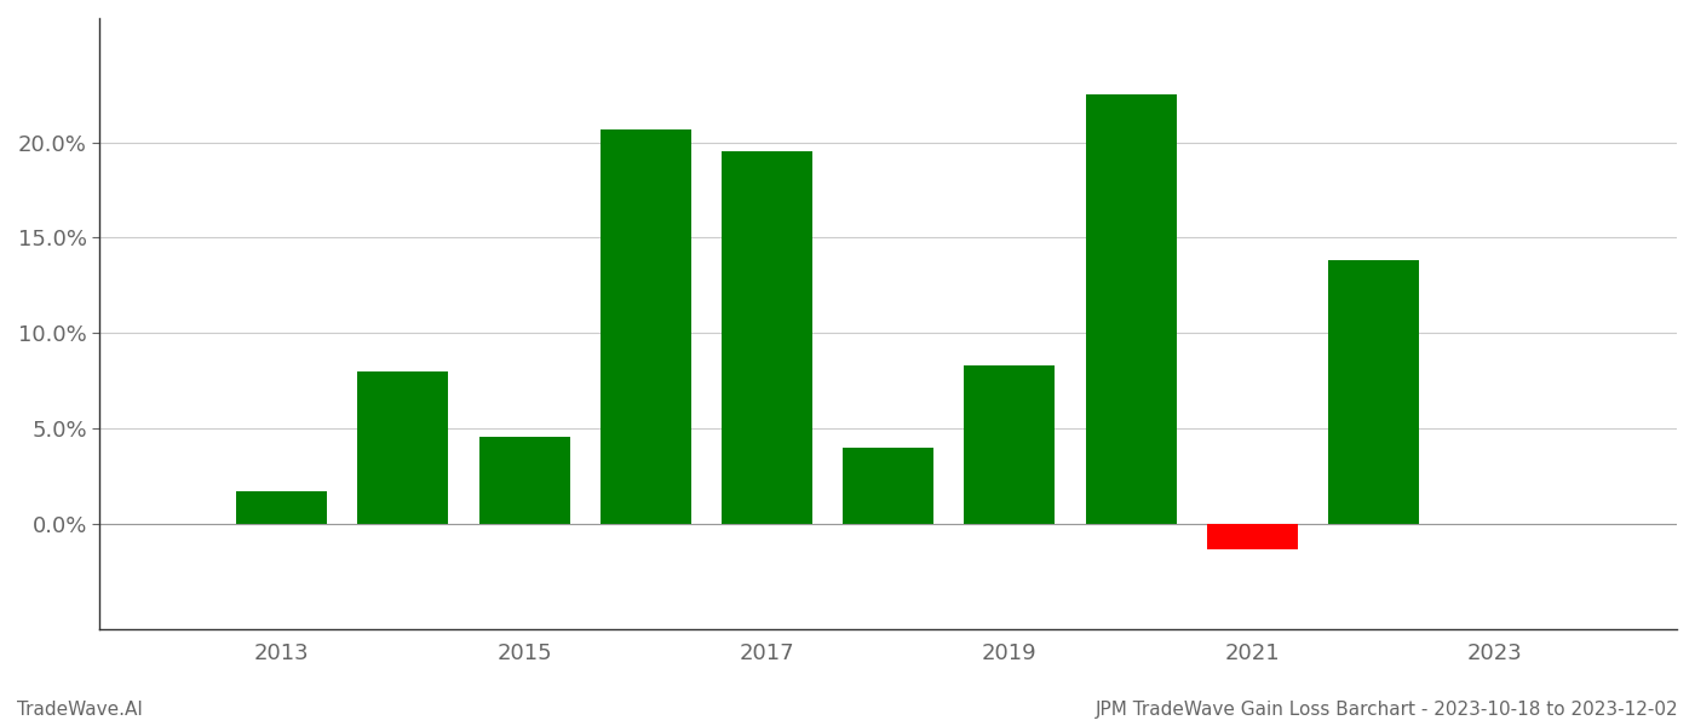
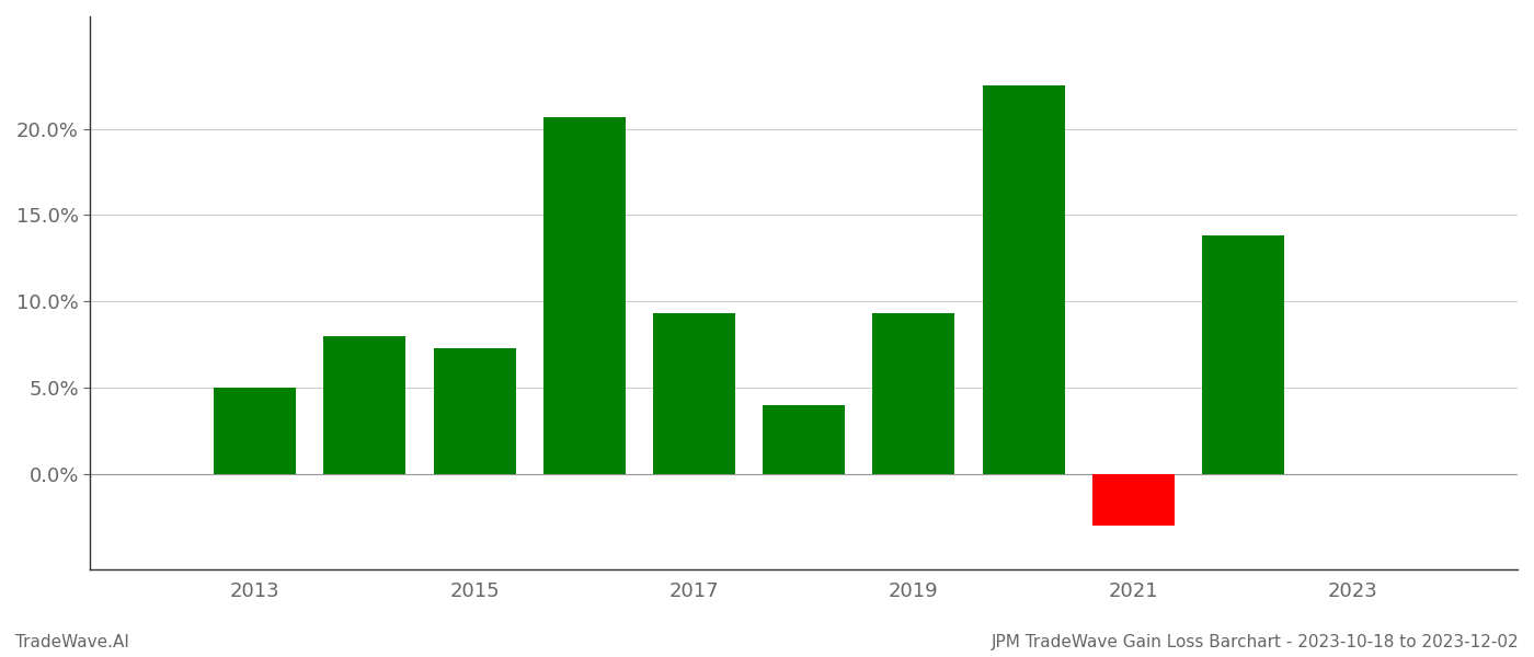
2013: 1.7% -> 5.0%
2015: 4.6% -> 7.3%
2017: 19.5% -> 9.3%
2019: 8.3% -> 9.3%
2021: -1.3% -> -3.0%
